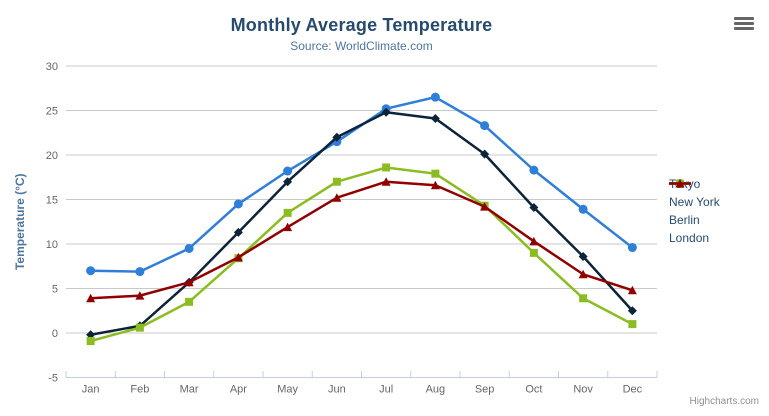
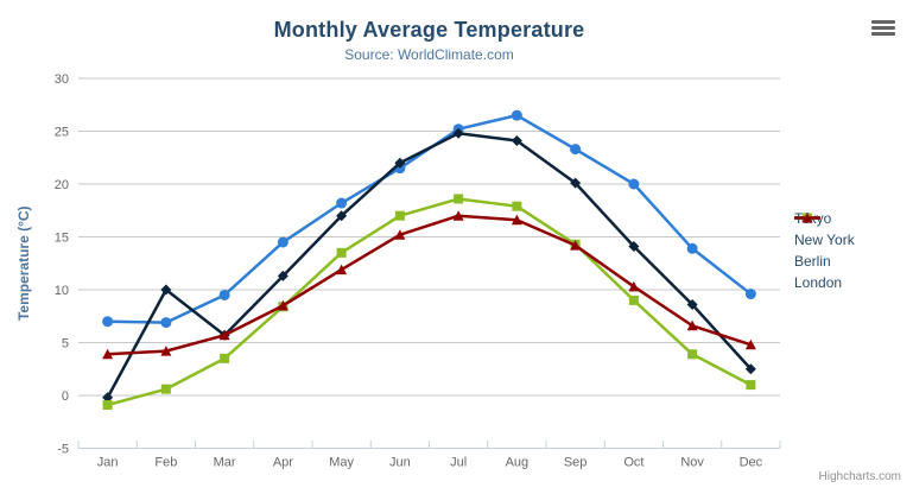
New York/Feb: 1 -> 10
Tokyo/Oct: 18 -> 20
